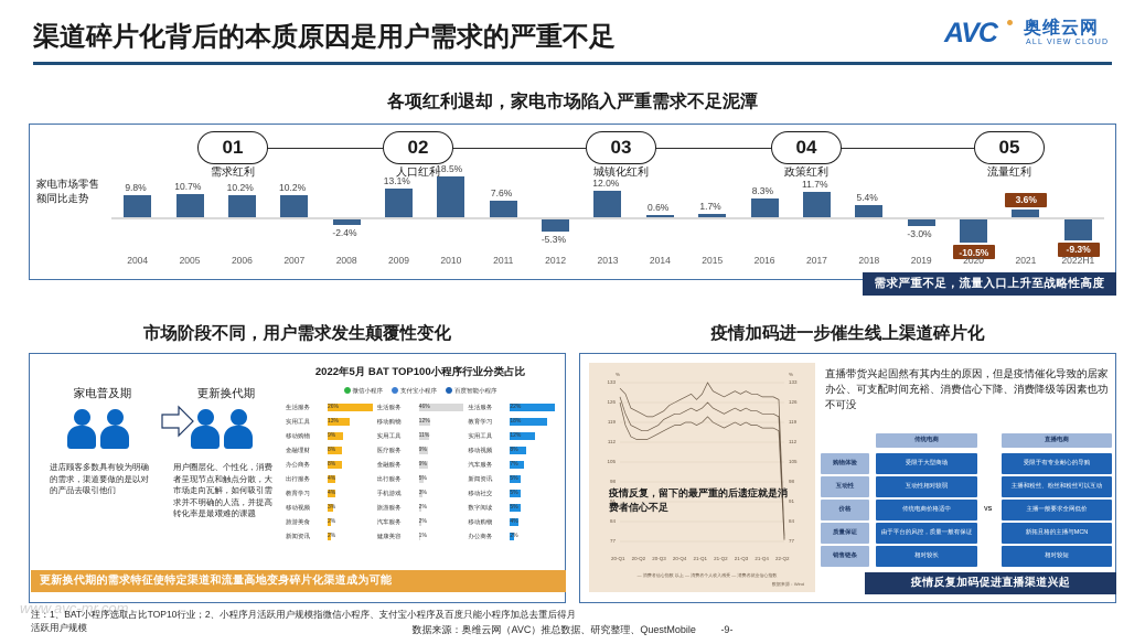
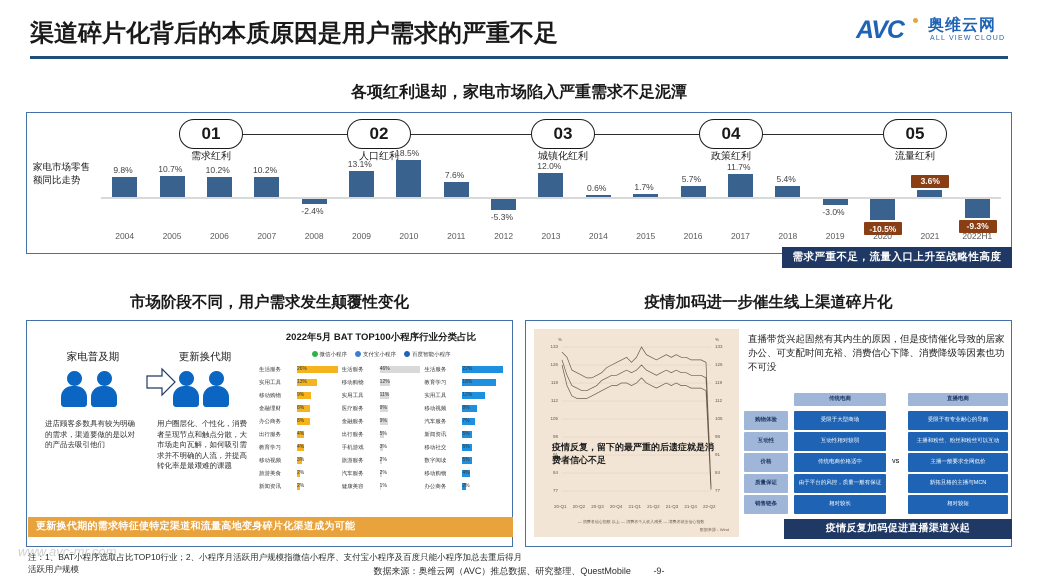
2016: 8.3% -> 5.7%
